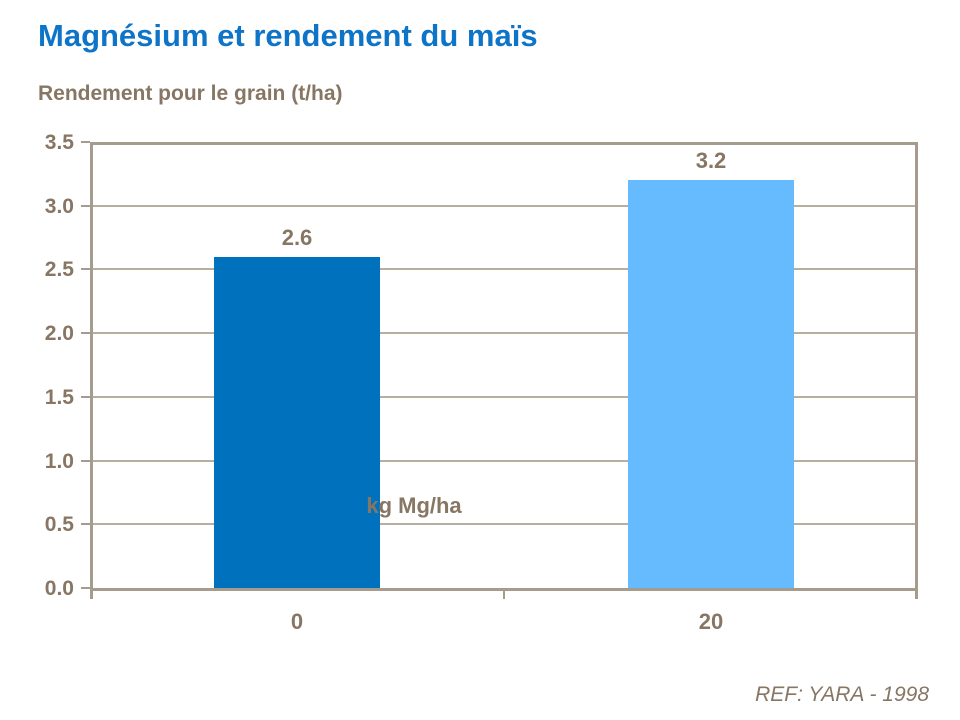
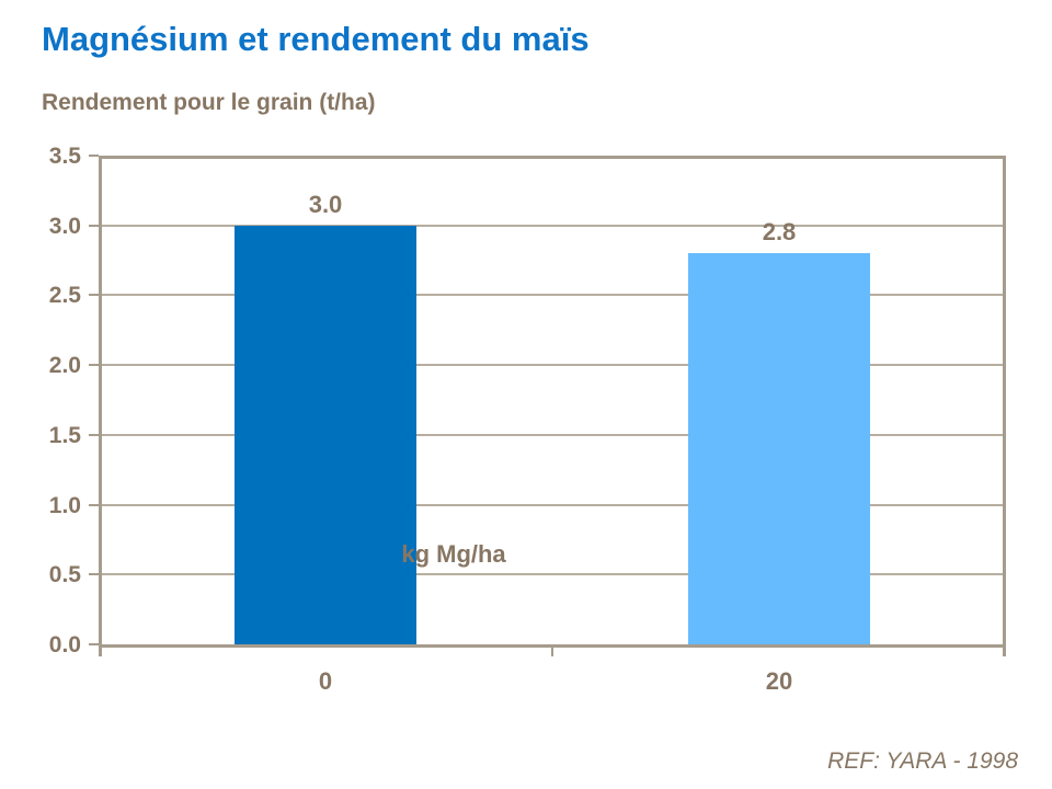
0: 2.6 -> 3.0
20: 3.2 -> 2.8
